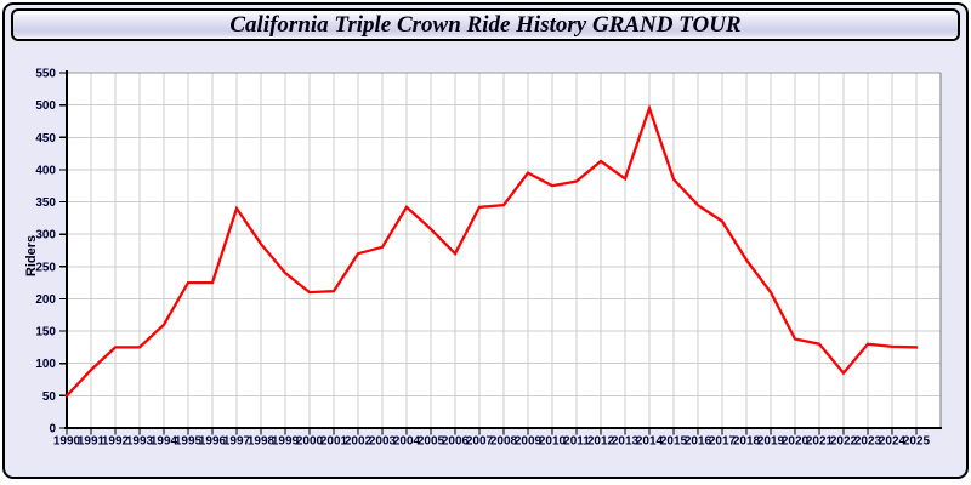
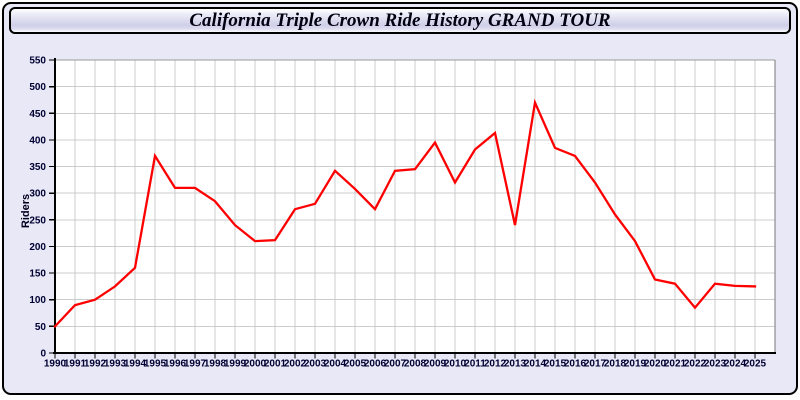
1992: 120 -> 100
1995: 220 -> 370
1996: 220 -> 310
1997: 340 -> 310
2010: 380 -> 320
2013: 390 -> 240
2014: 500 -> 470
2016: 340 -> 370
